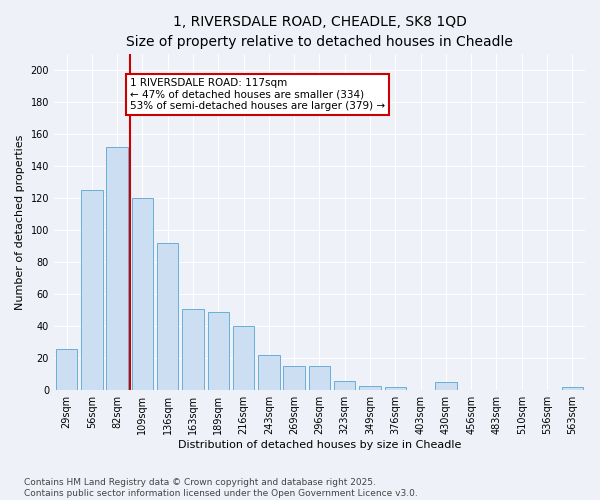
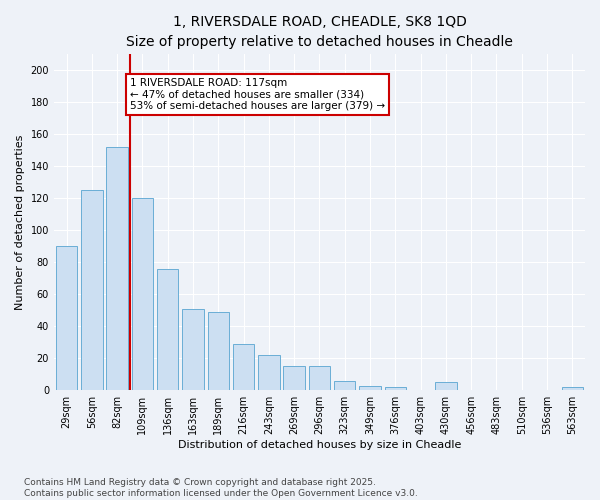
29sqm: 26 -> 90
136sqm: 92 -> 76
216sqm: 40 -> 29
